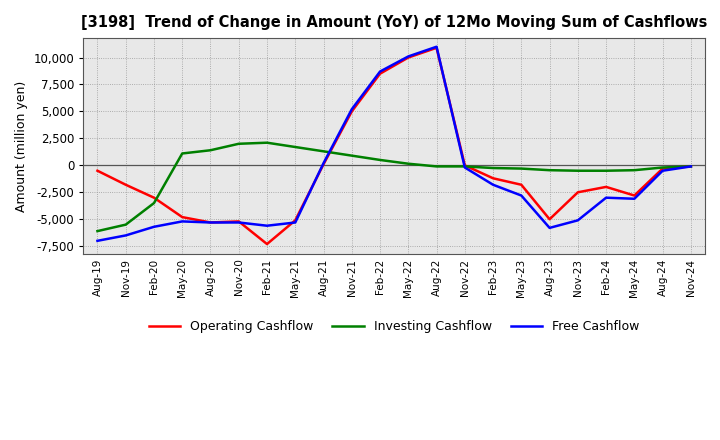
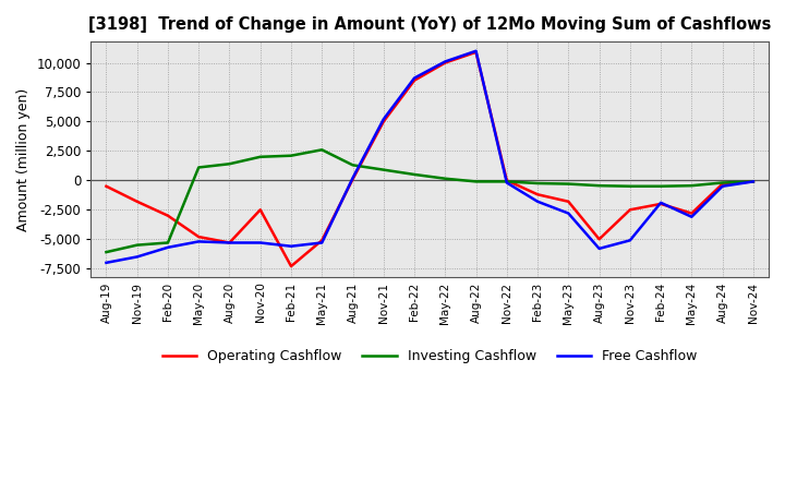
Investing Cashflow/Feb-20: -3,500 -> -5,300
Operating Cashflow/Nov-20: -5,200 -> -2,500
Investing Cashflow/May-21: 1,700 -> 2,600
Free Cashflow/Feb-24: -3,000 -> -1,900
